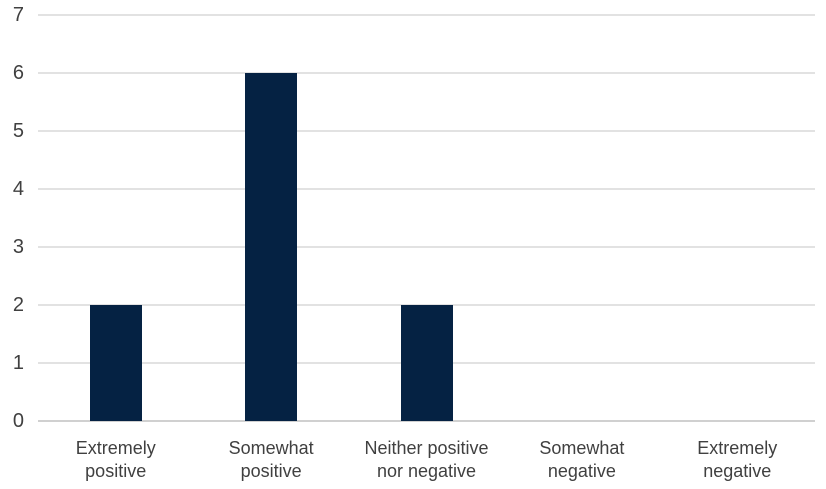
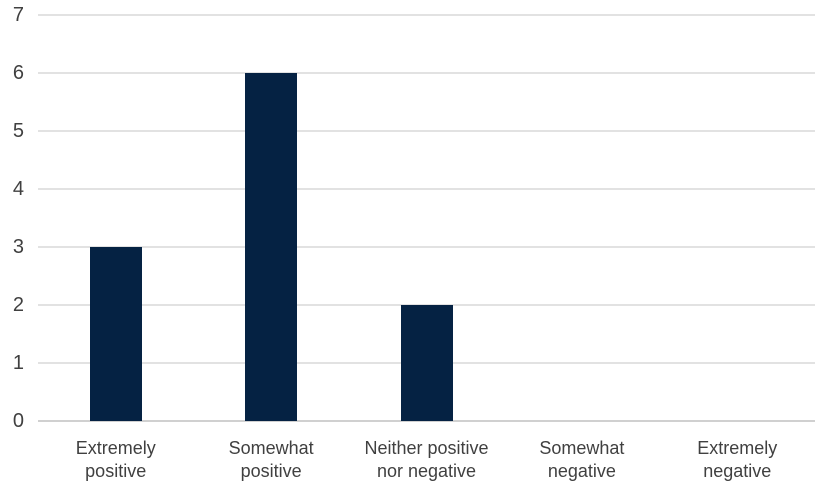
Extremely positive: 2 -> 3
